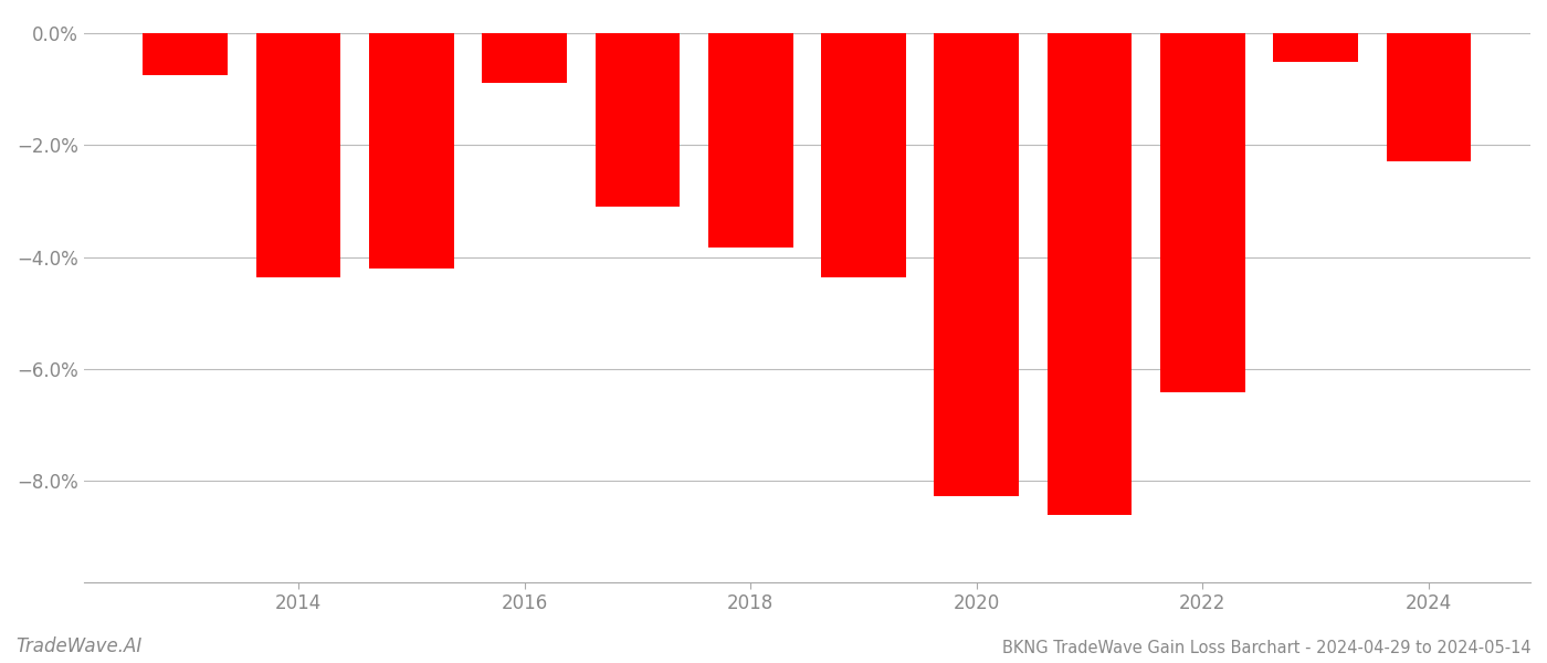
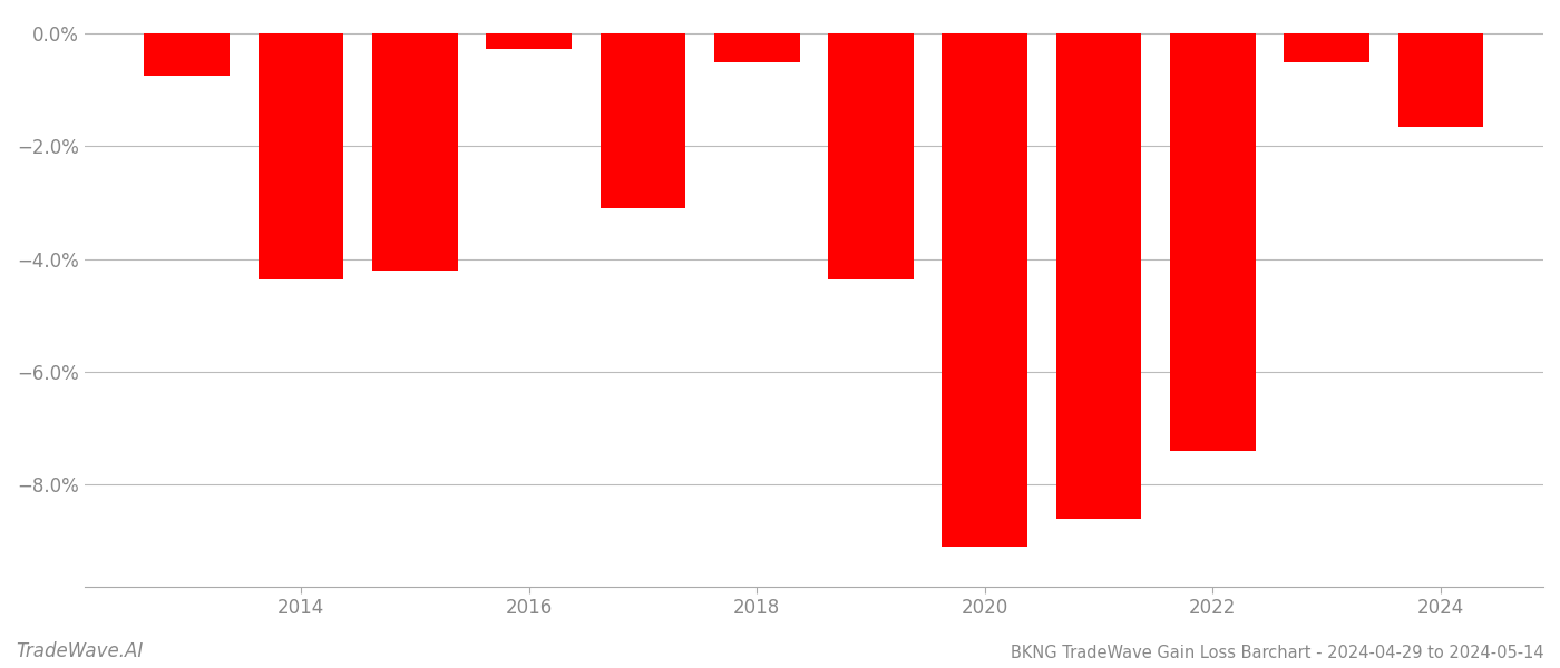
2016: -0.88% -> -0.28%
2018: -3.82% -> -0.50%
2020: -8.26% -> -9.10%
2022: -6.42% -> -7.40%
2024: -2.28% -> -1.65%
